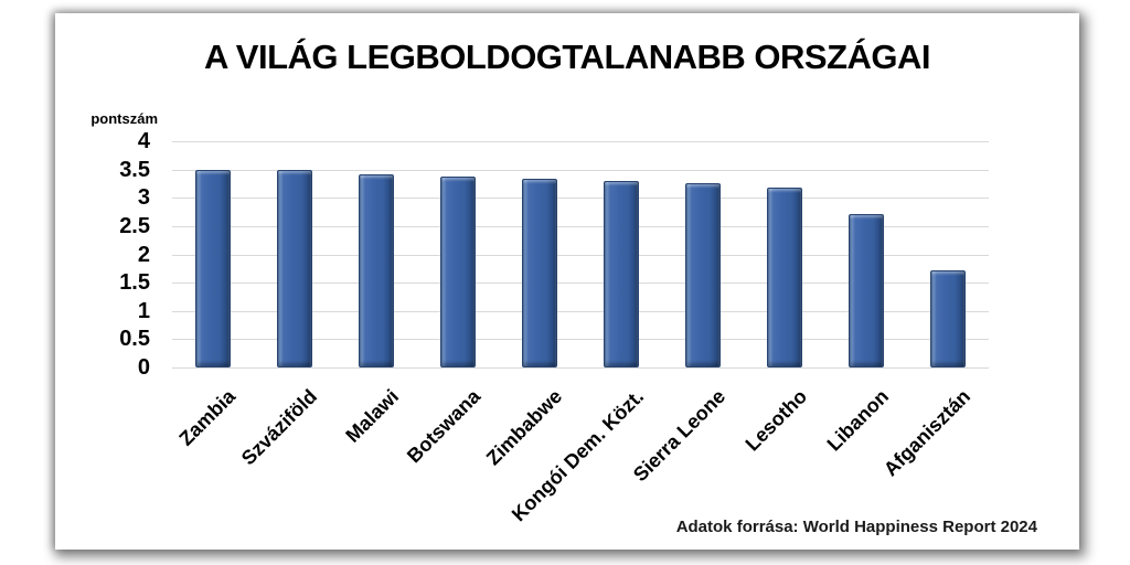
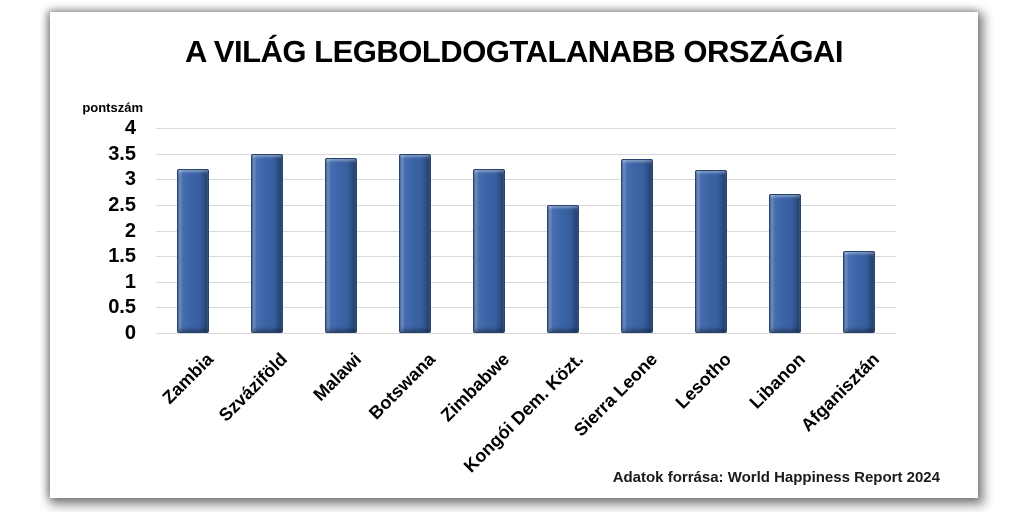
Zambia: 3.5 -> 3.2
Botswana: 3.4 -> 3.5
Zimbabwe: 3.3 -> 3.2
Kongói Dem. Közt.: 3.3 -> 2.5
Sierra Leone: 3.2 -> 3.4
Afganisztán: 1.7 -> 1.6
